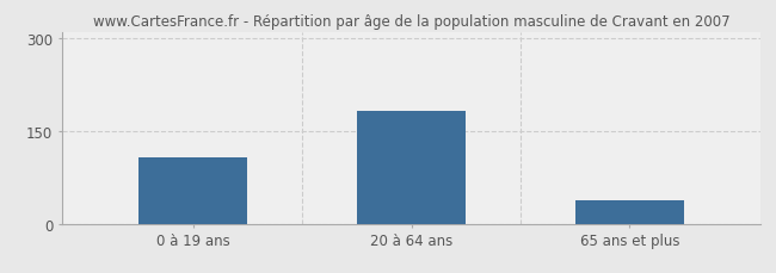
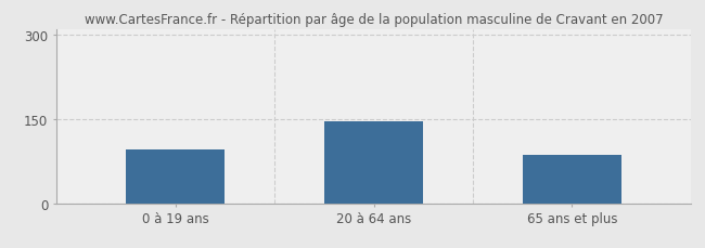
0 à 19 ans: 108 -> 96
20 à 64 ans: 183 -> 146
65 ans et plus: 38 -> 86
